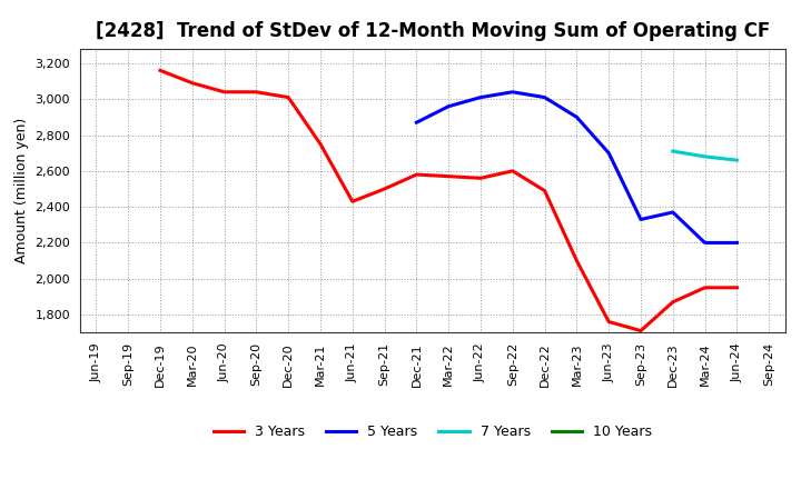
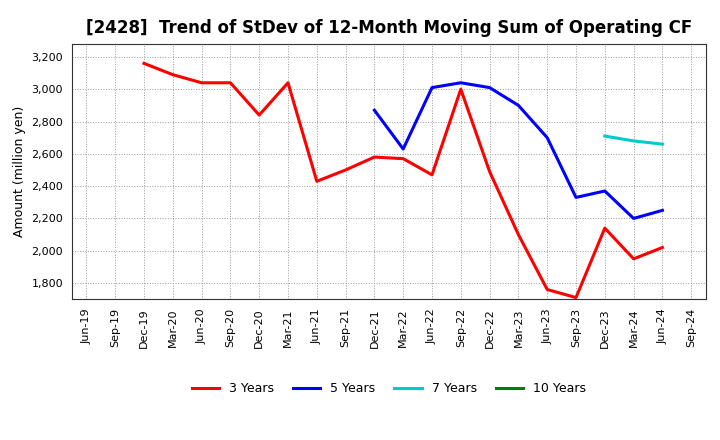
3 Years/Dec-20: 3,010 -> 2,840
3 Years/Mar-21: 2,750 -> 3,040
5 Years/Mar-22: 2,960 -> 2,630
3 Years/Jun-22: 2,560 -> 2,470
3 Years/Sep-22: 2,600 -> 3,000
3 Years/Dec-23: 1,870 -> 2,140
3 Years/Jun-24: 1,950 -> 2,020
5 Years/Jun-24: 2,200 -> 2,250
